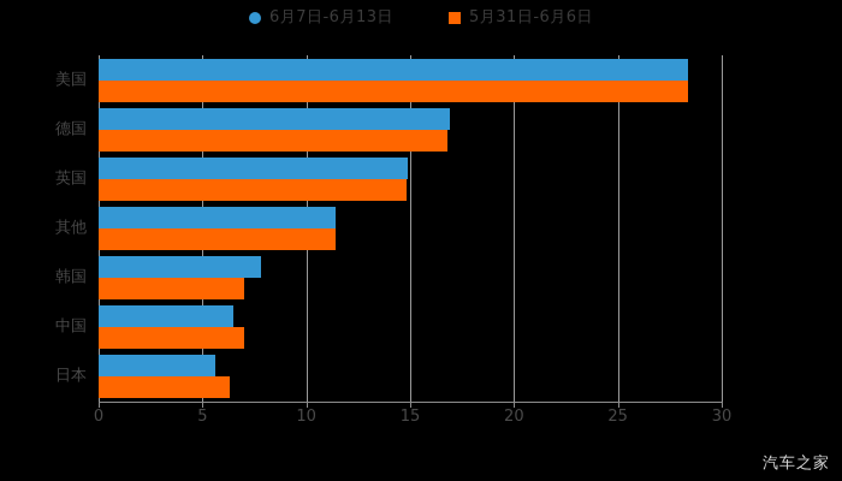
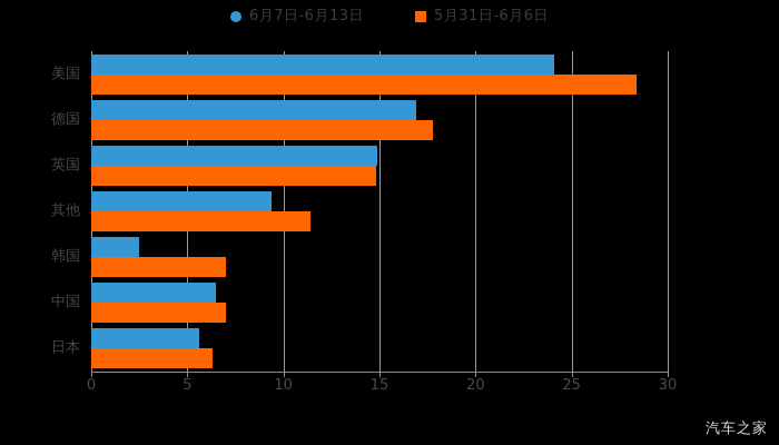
6月7日-6月13日/美国: 28.4 -> 24.1
5月31日-6月6日/德国: 16.8 -> 17.8
6月7日-6月13日/其他: 11.4 -> 9.4
6月7日-6月13日/韩国: 7.8 -> 2.5
